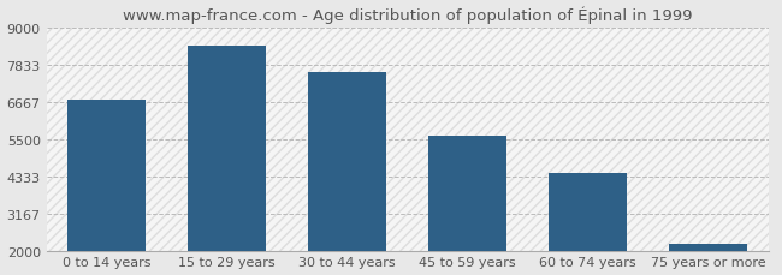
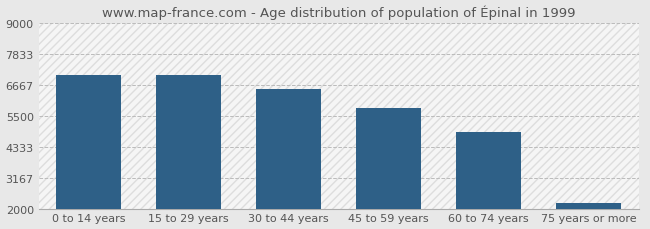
0 to 14 years: 6750 -> 7050
15 to 29 years: 8420 -> 7050
30 to 44 years: 7600 -> 6500
45 to 59 years: 5590 -> 5800
60 to 74 years: 4450 -> 4900
